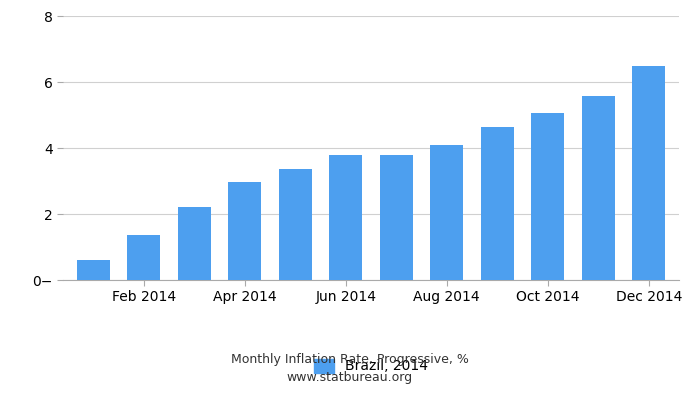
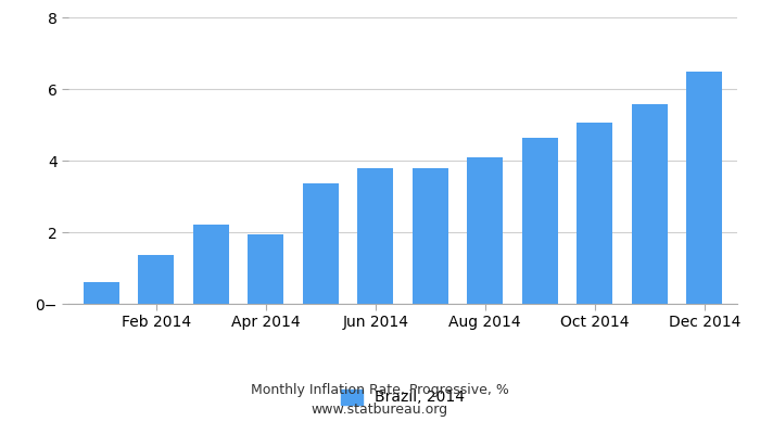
Apr 2014: 2.96 -> 1.95
